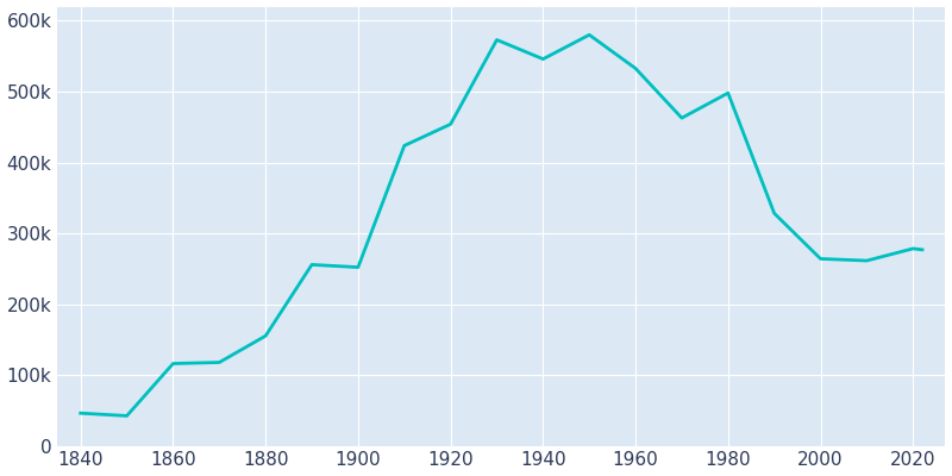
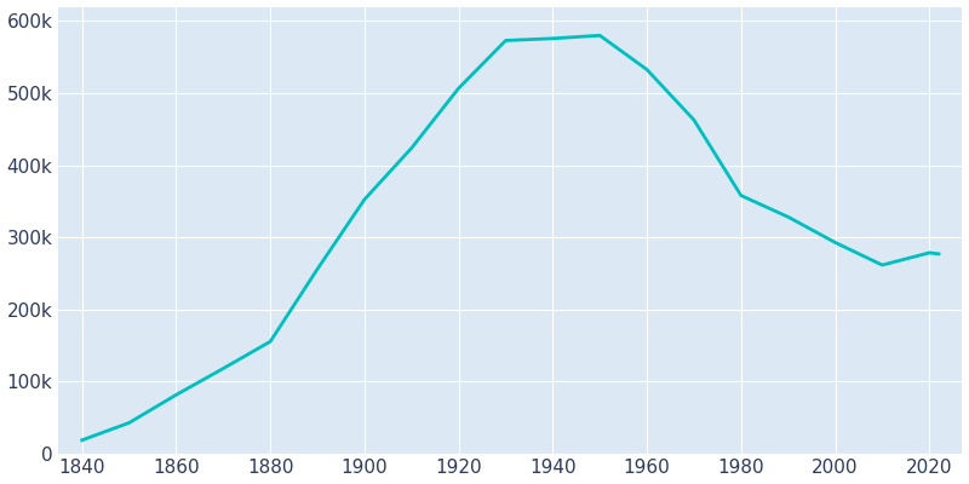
1840: 46k -> 18k
1860: 116k -> 81k
1900: 252k -> 352k
1920: 454k -> 507k
1940: 546k -> 576k
1980: 498k -> 358k
2000: 264k -> 293k
